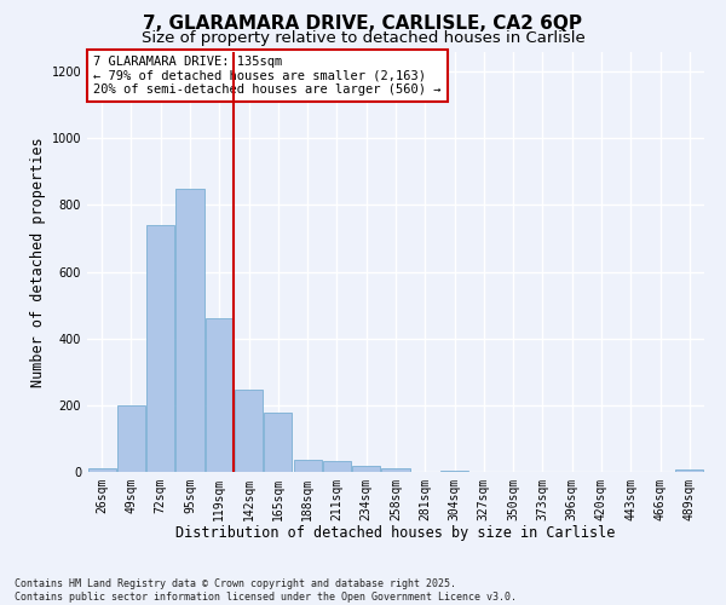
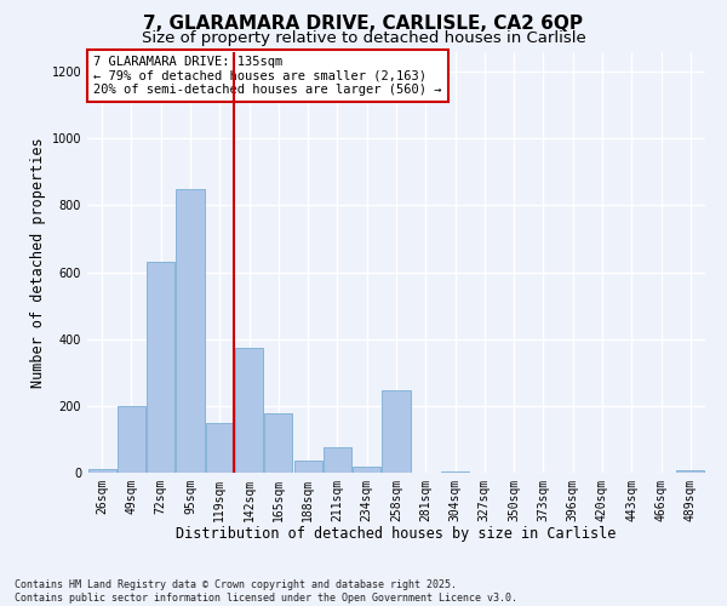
72sqm: 740 -> 630
119sqm: 460 -> 150
142sqm: 248 -> 375
211sqm: 32 -> 75
258sqm: 10 -> 245
